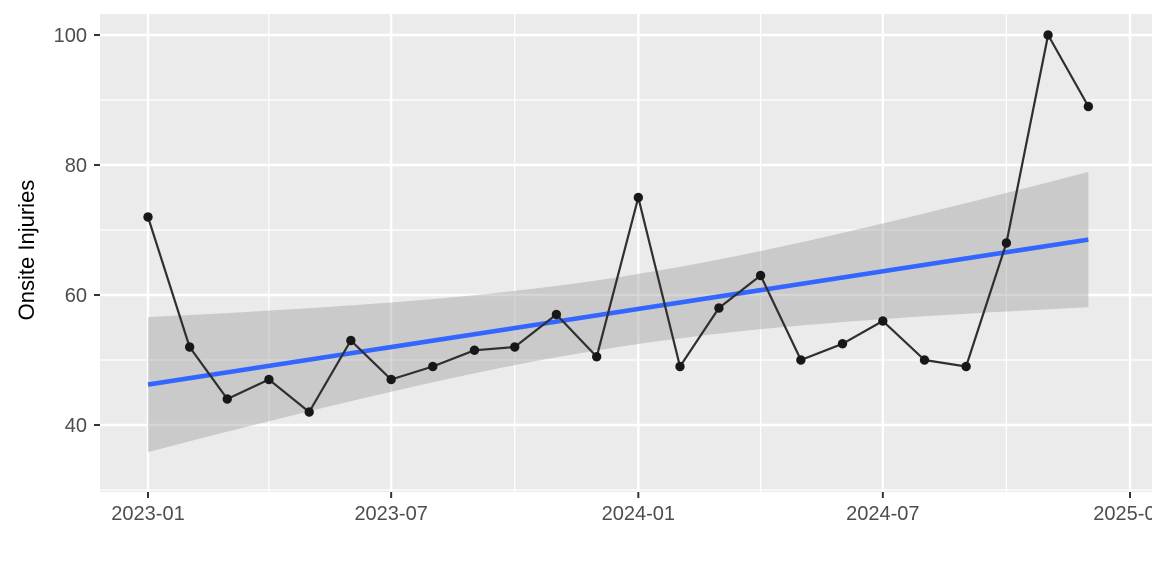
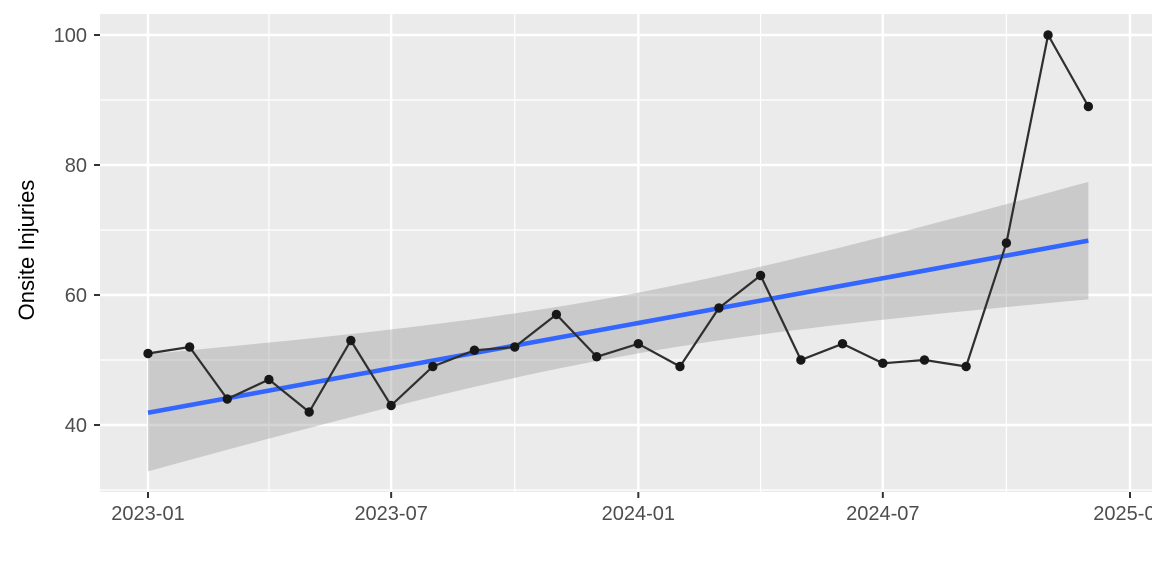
2023-01: 72 -> 51
2023-07: 47 -> 43
2024-01: 75 -> 52
2024-07: 56 -> 50
